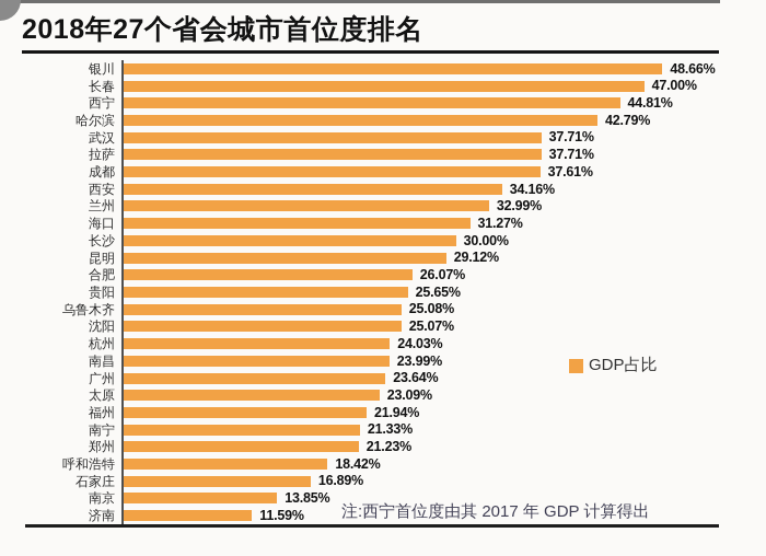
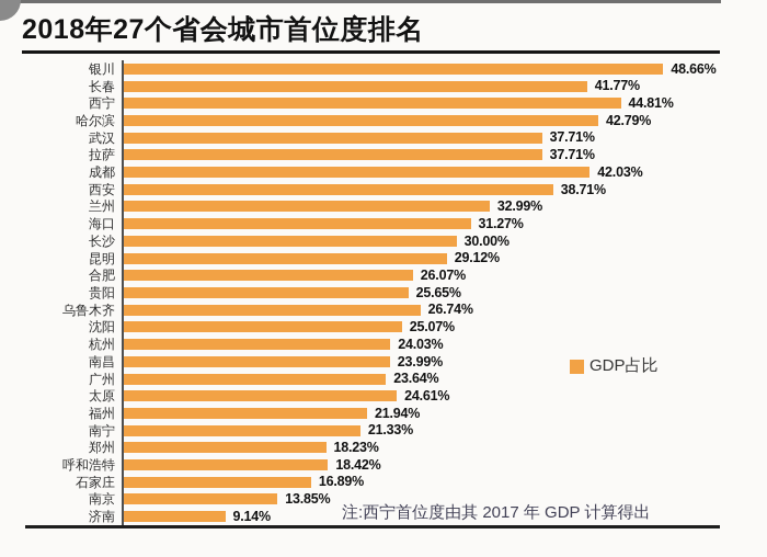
长春: 47.00% -> 41.77%
成都: 37.61% -> 42.03%
西安: 34.16% -> 38.71%
乌鲁木齐: 25.08% -> 26.74%
太原: 23.09% -> 24.61%
郑州: 21.23% -> 18.23%
济南: 11.59% -> 9.14%
